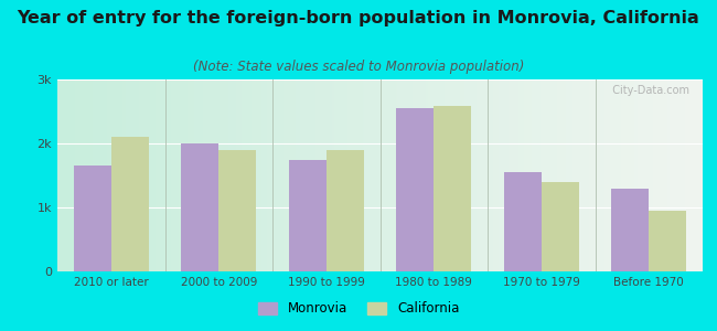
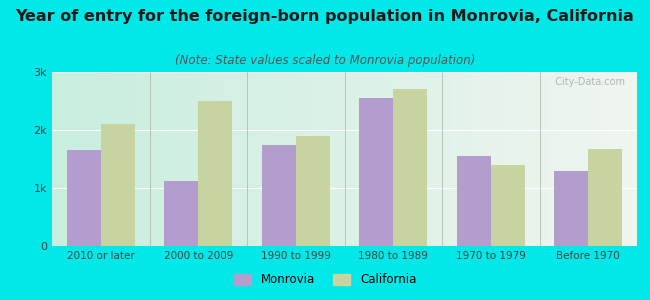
Monrovia/2000 to 2009: 2.00k -> 1.12k
California/2000 to 2009: 1.90k -> 2.50k
California/1980 to 1989: 2.58k -> 2.70k
California/Before 1970: 0.95k -> 1.68k
